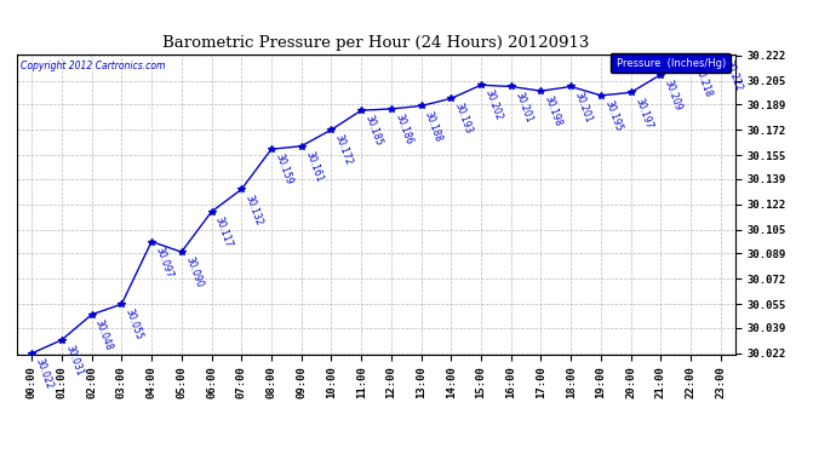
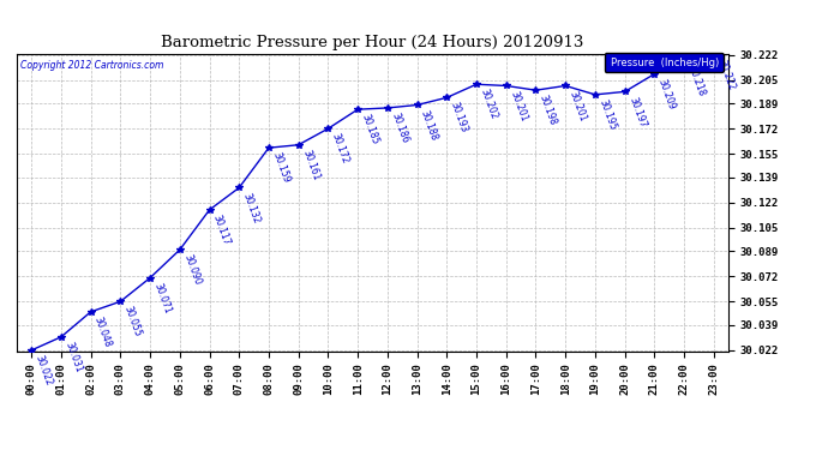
04:00: 30.097 -> 30.071
